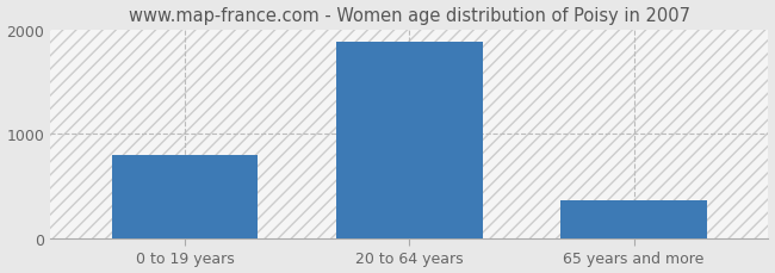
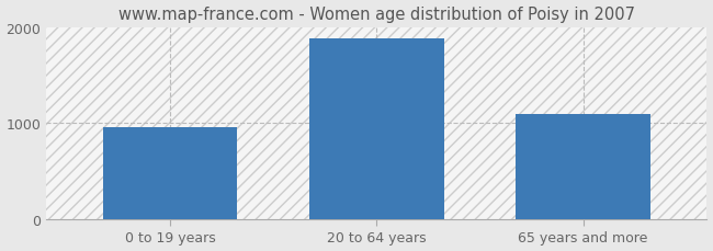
0 to 19 years: 800 -> 960
65 years and more: 370 -> 1100
